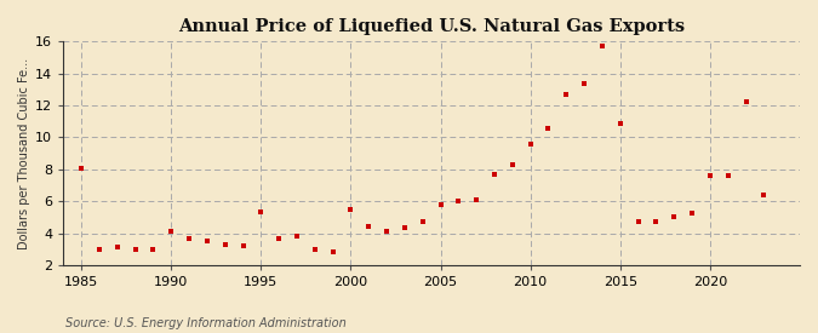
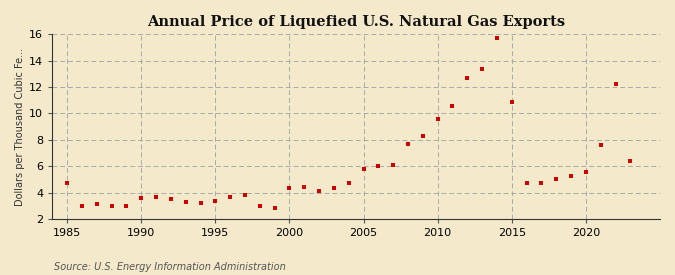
1985: 8.1 -> 4.8
1990: 4.1 -> 3.6
1995: 5.3 -> 3.4
2000: 5.5 -> 4.3
2020: 7.6 -> 5.5
